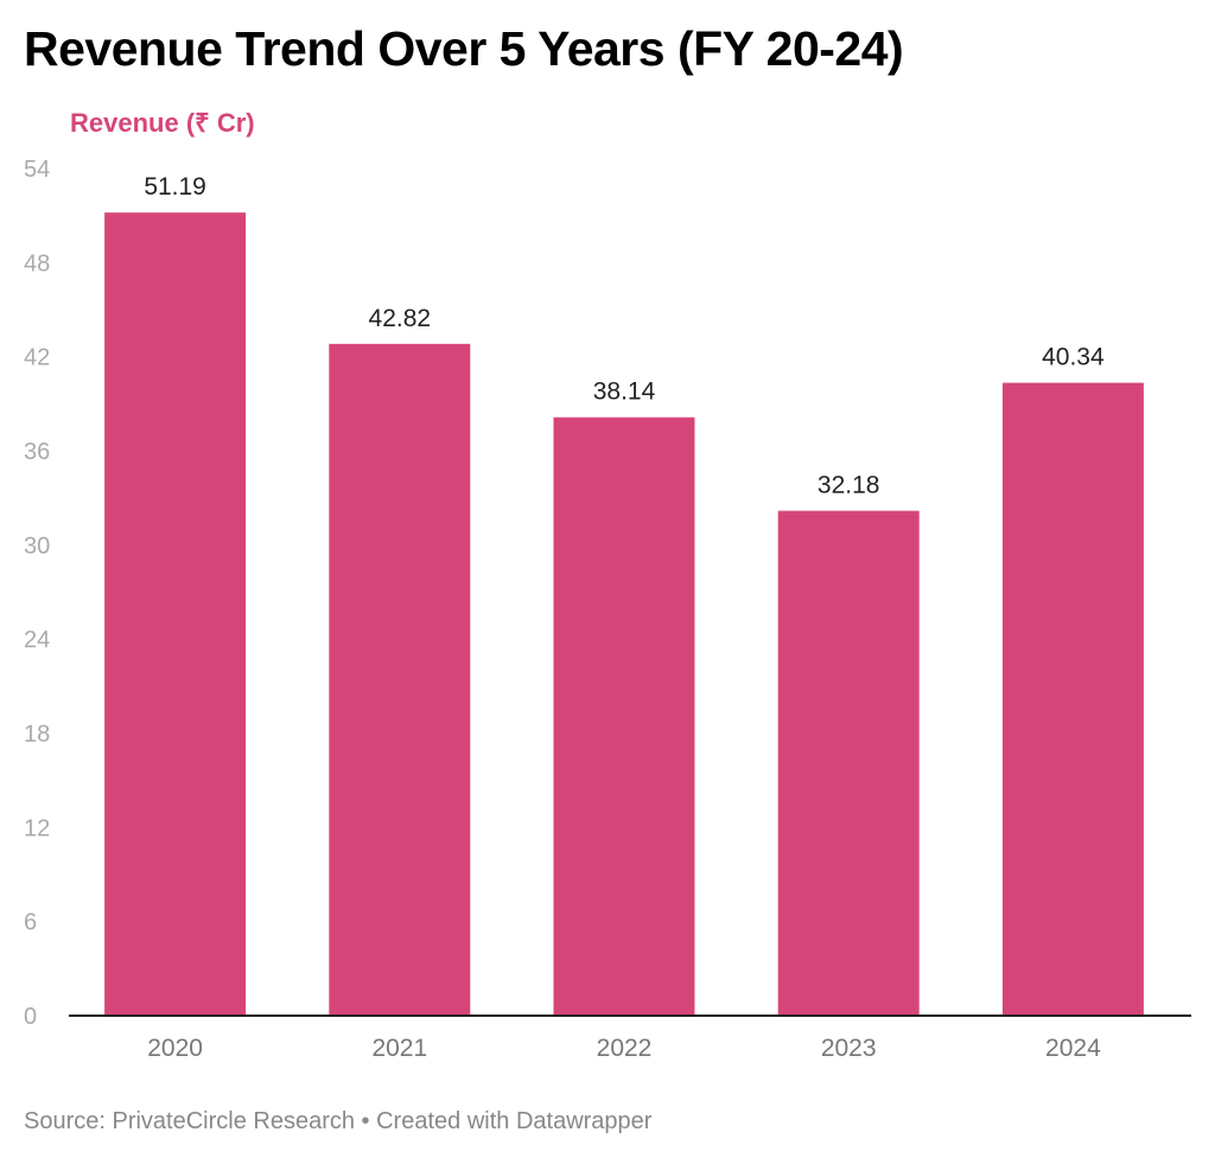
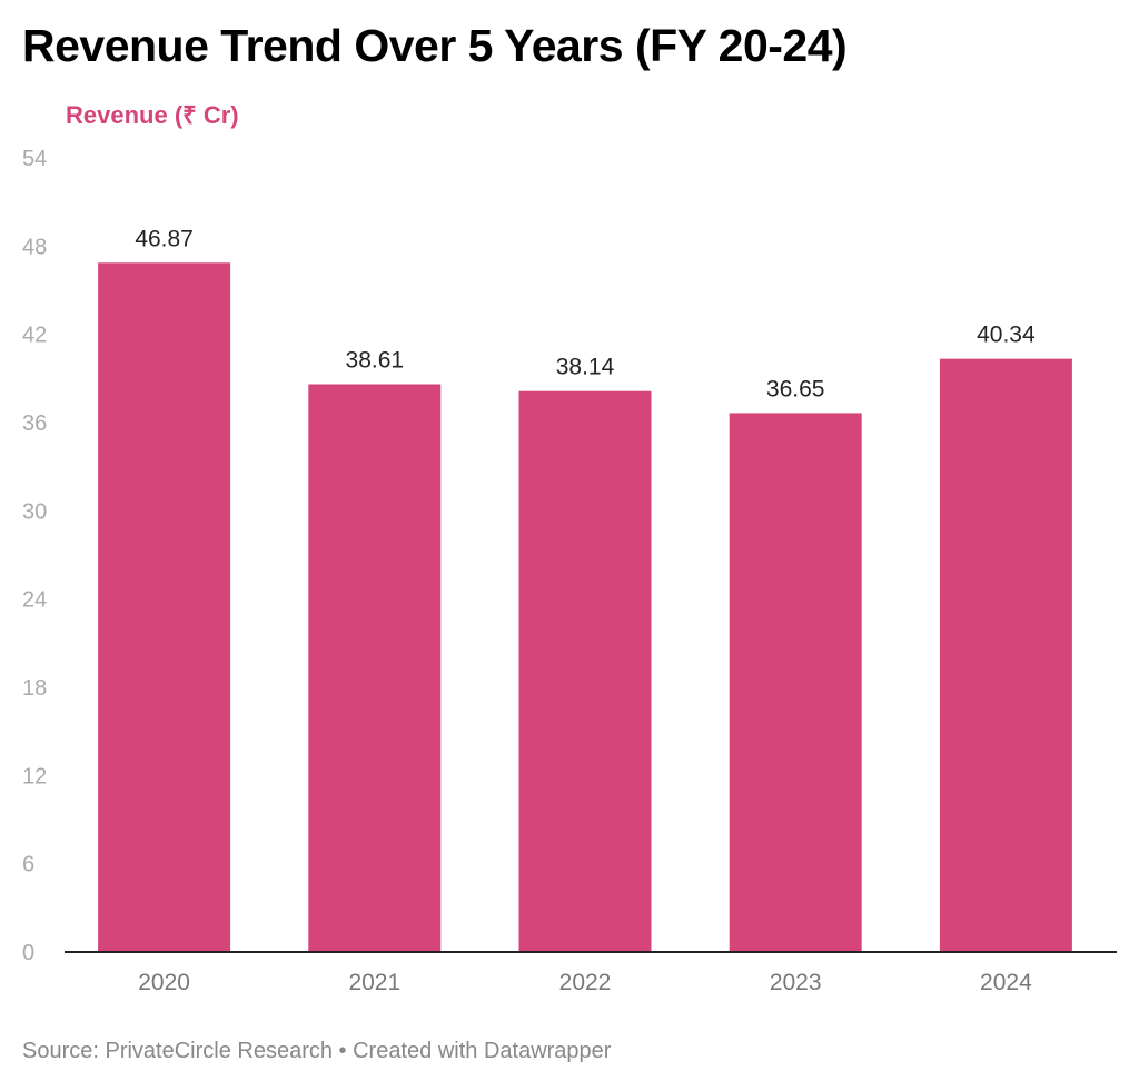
2020: 51.19 -> 46.87
2021: 42.82 -> 38.61
2023: 32.18 -> 36.65
